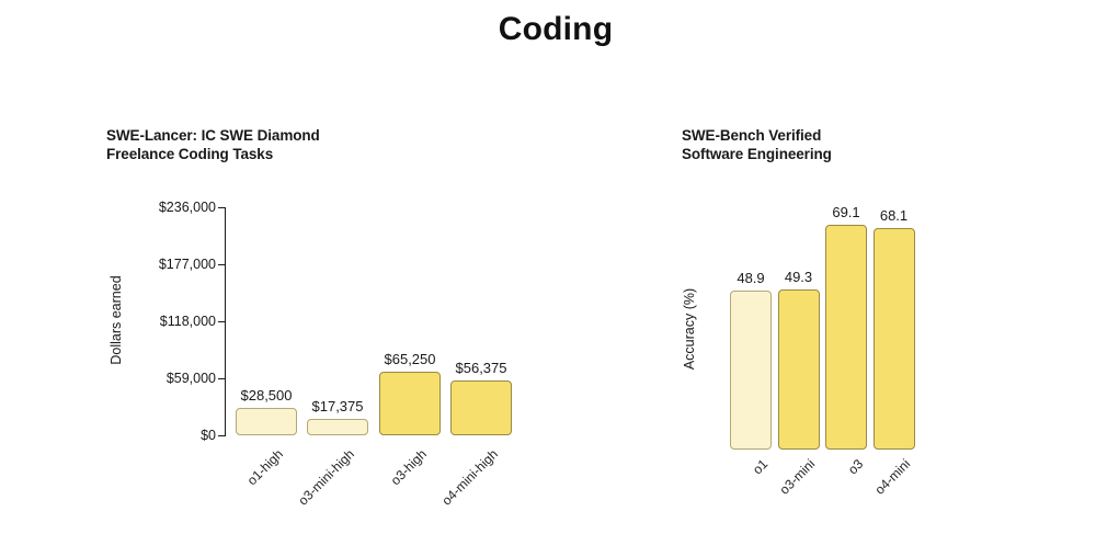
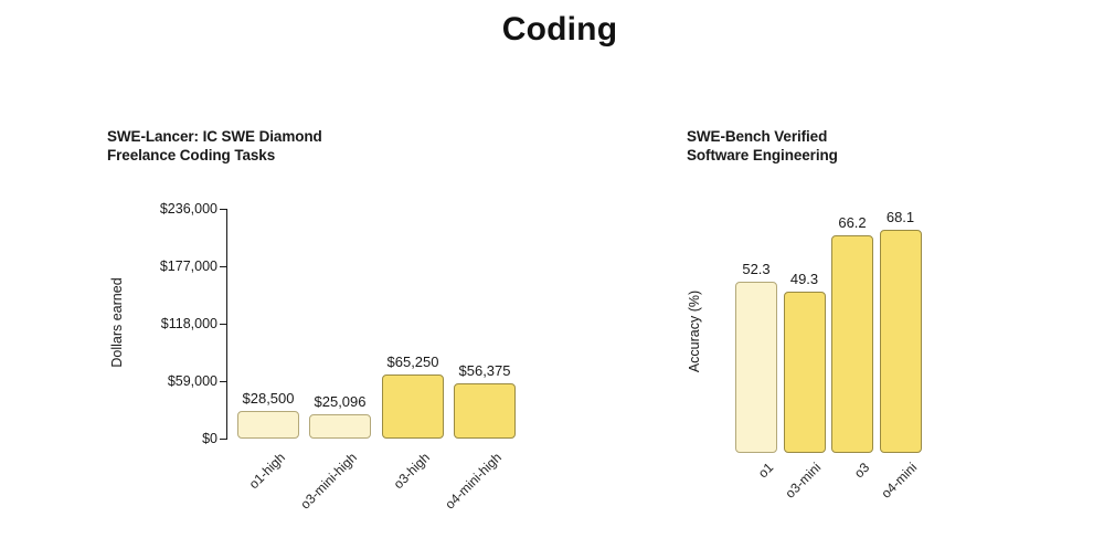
SWE-Lancer: IC SWE Diamond Freelance Coding Tasks/o3-mini-high: $17,375 -> $25,096
SWE-Bench Verified Software Engineering/o1: 48.9 -> 52.3
SWE-Bench Verified Software Engineering/o3: 69.1 -> 66.2
